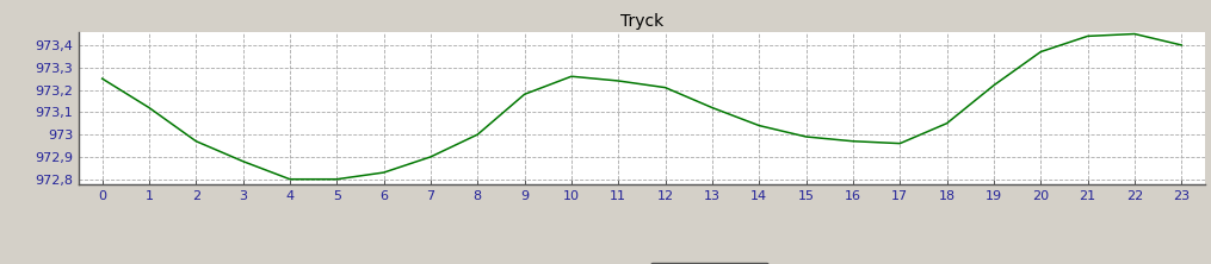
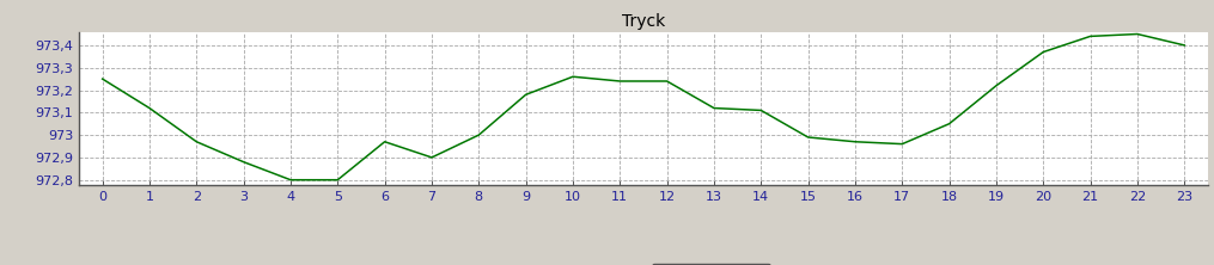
6: 972,83 -> 972,97
12: 973,21 -> 973,24
14: 973,04 -> 973,11
